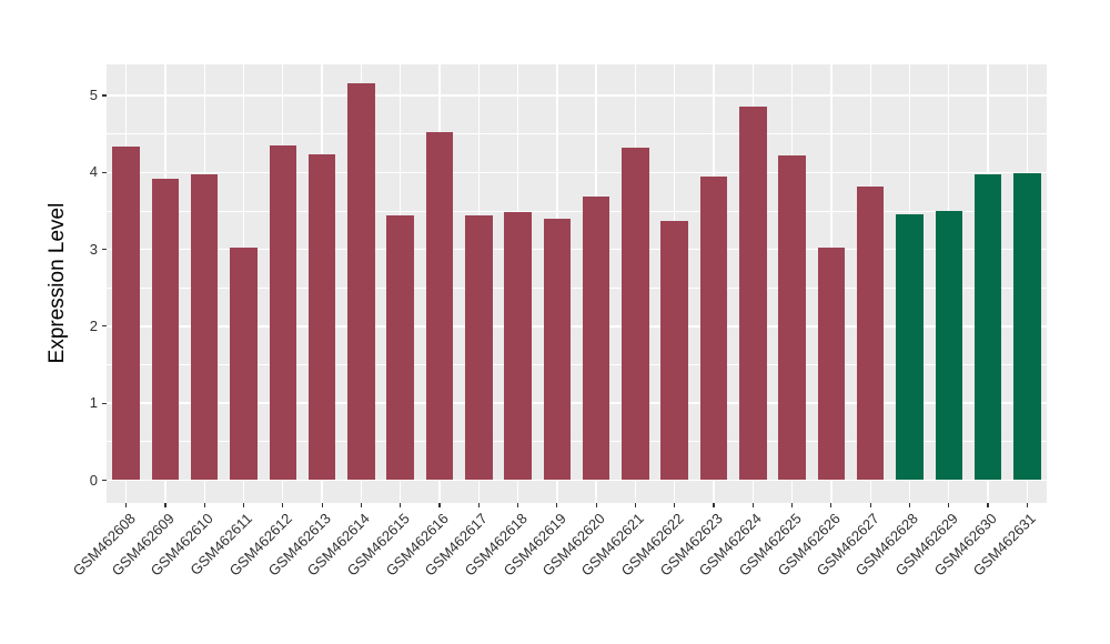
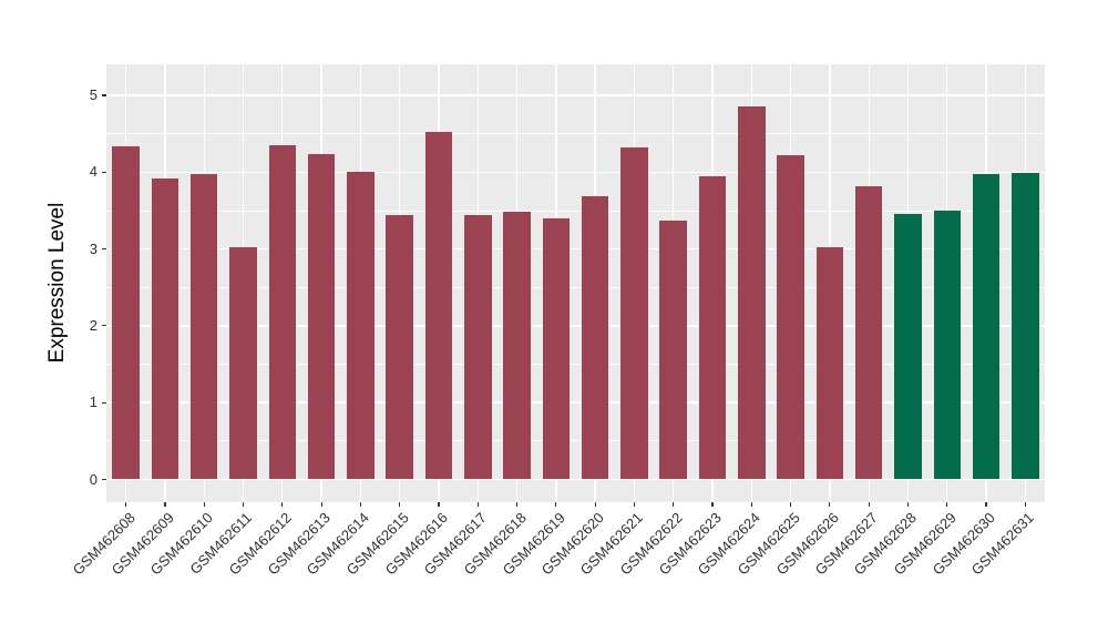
GSM462614: 5.2 -> 4.0
